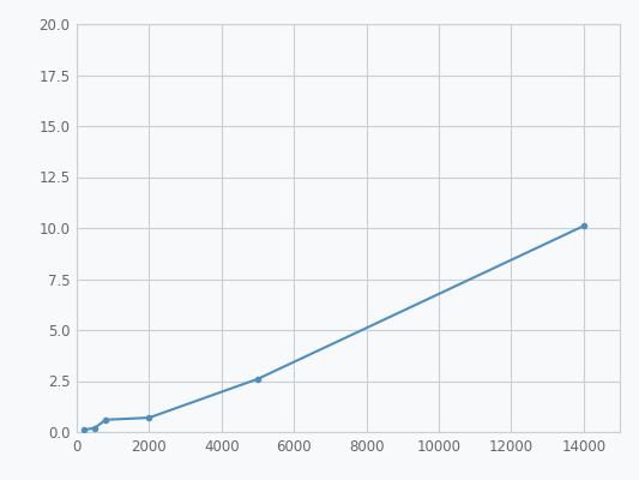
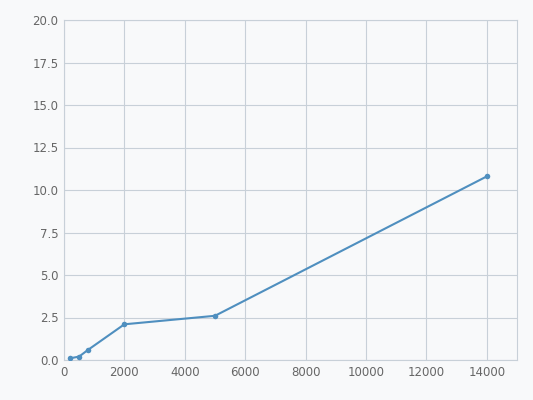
2000: 0.7 -> 2.1
14000: 10.1 -> 10.8
